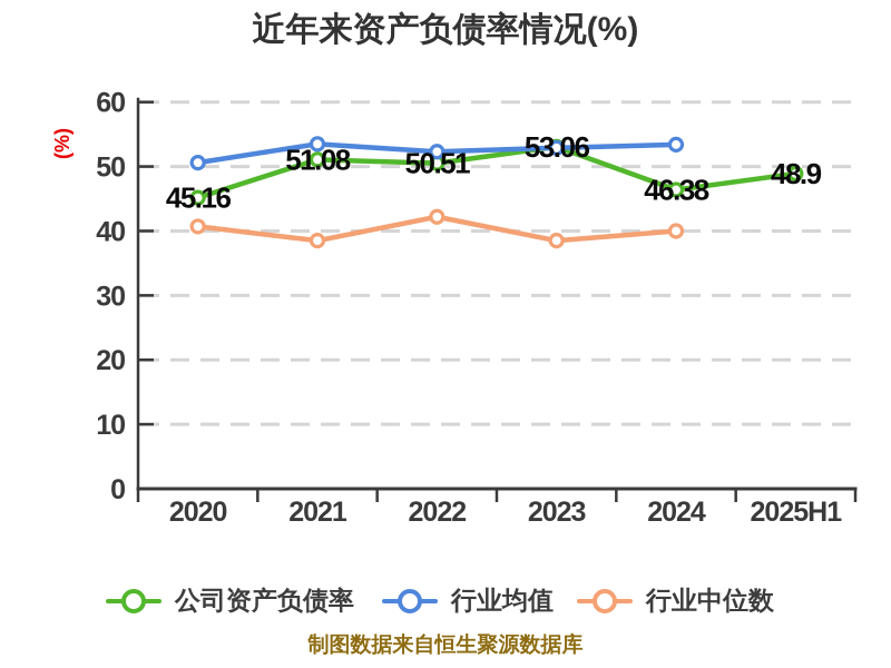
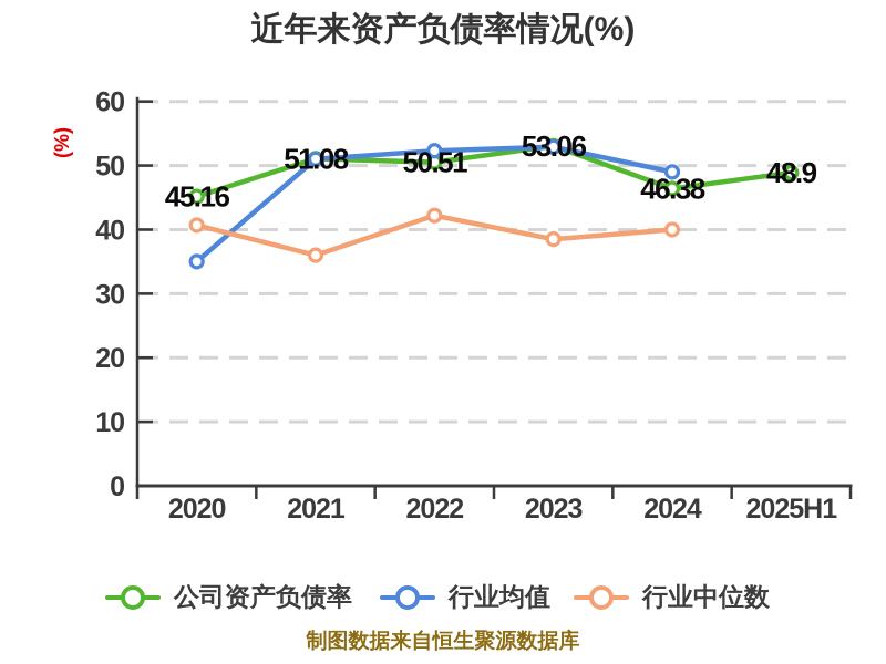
行业均值/2020: 51 -> 35
行业均值/2021: 54 -> 51
行业中位数/2021: 38 -> 36
行业均值/2024: 53 -> 49
